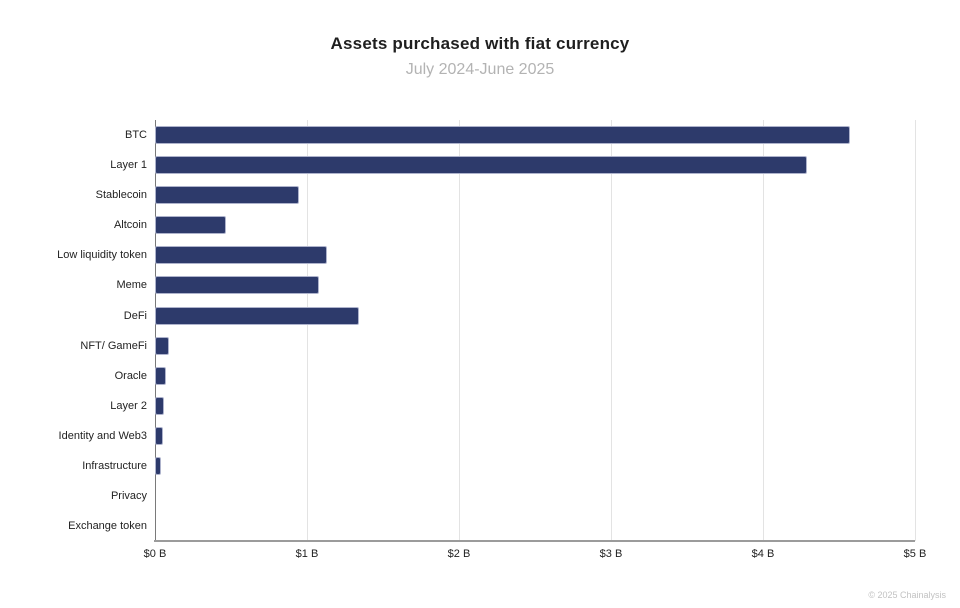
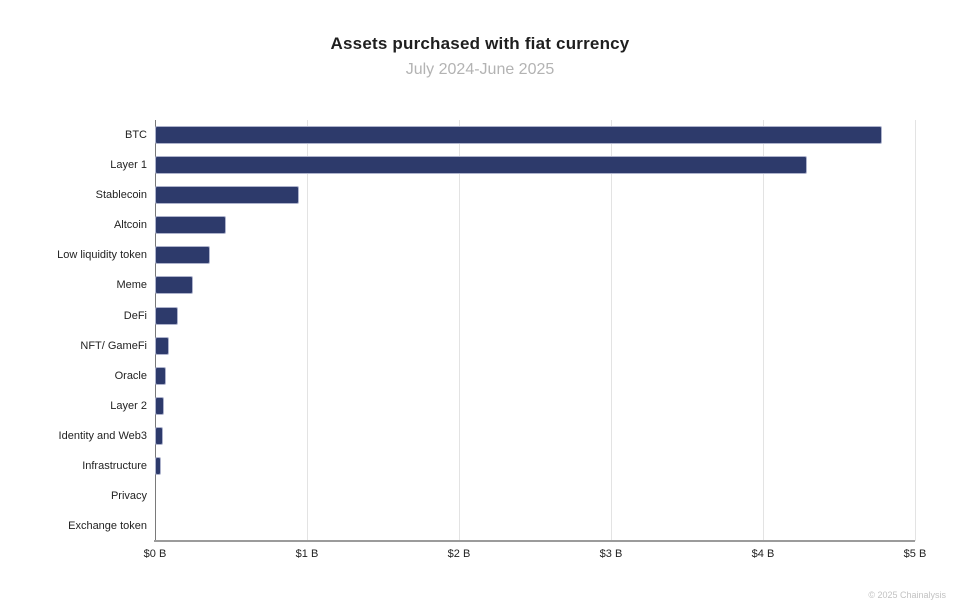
BTC: $4.57B -> $4.78B
Low liquidity token: $1.13B -> $0.36B
Meme: $1.08B -> $0.25B
DeFi: $1.34B -> $0.15B
